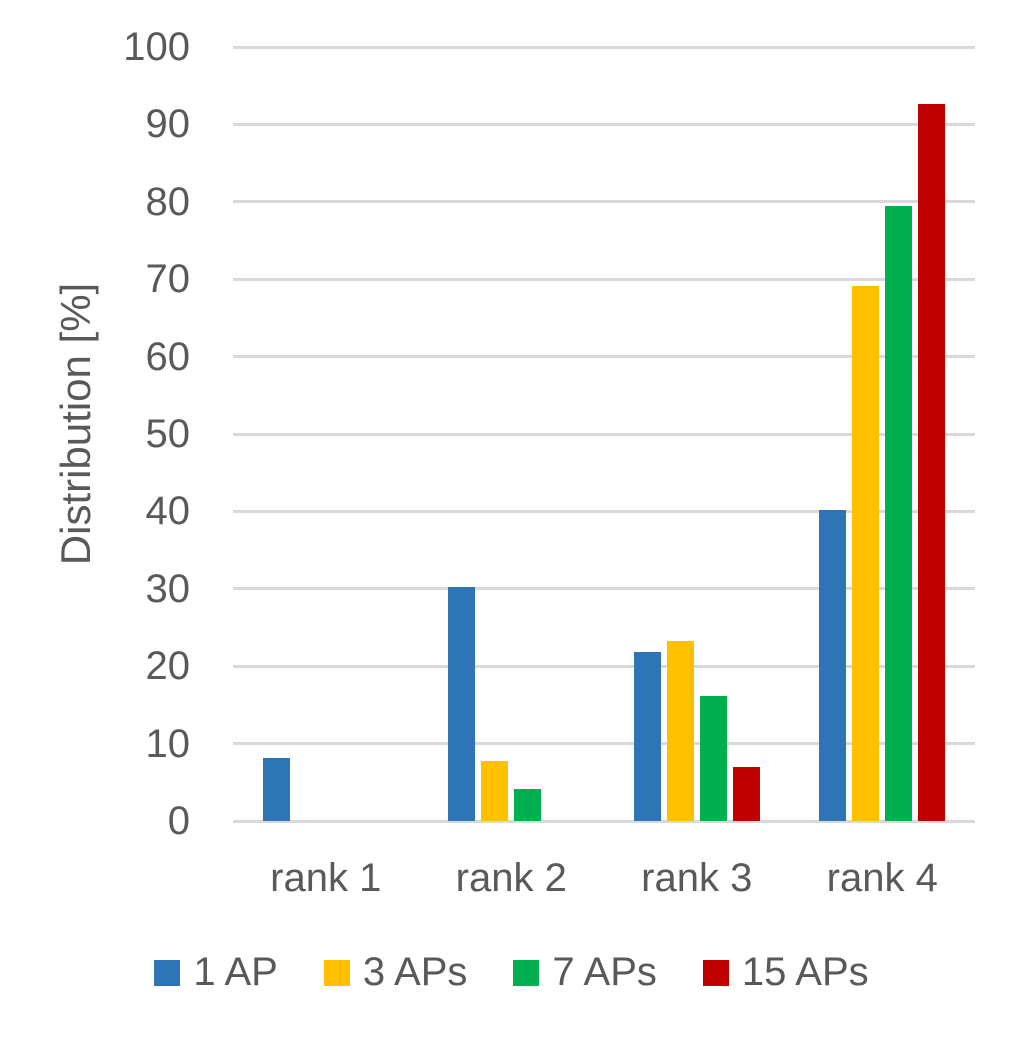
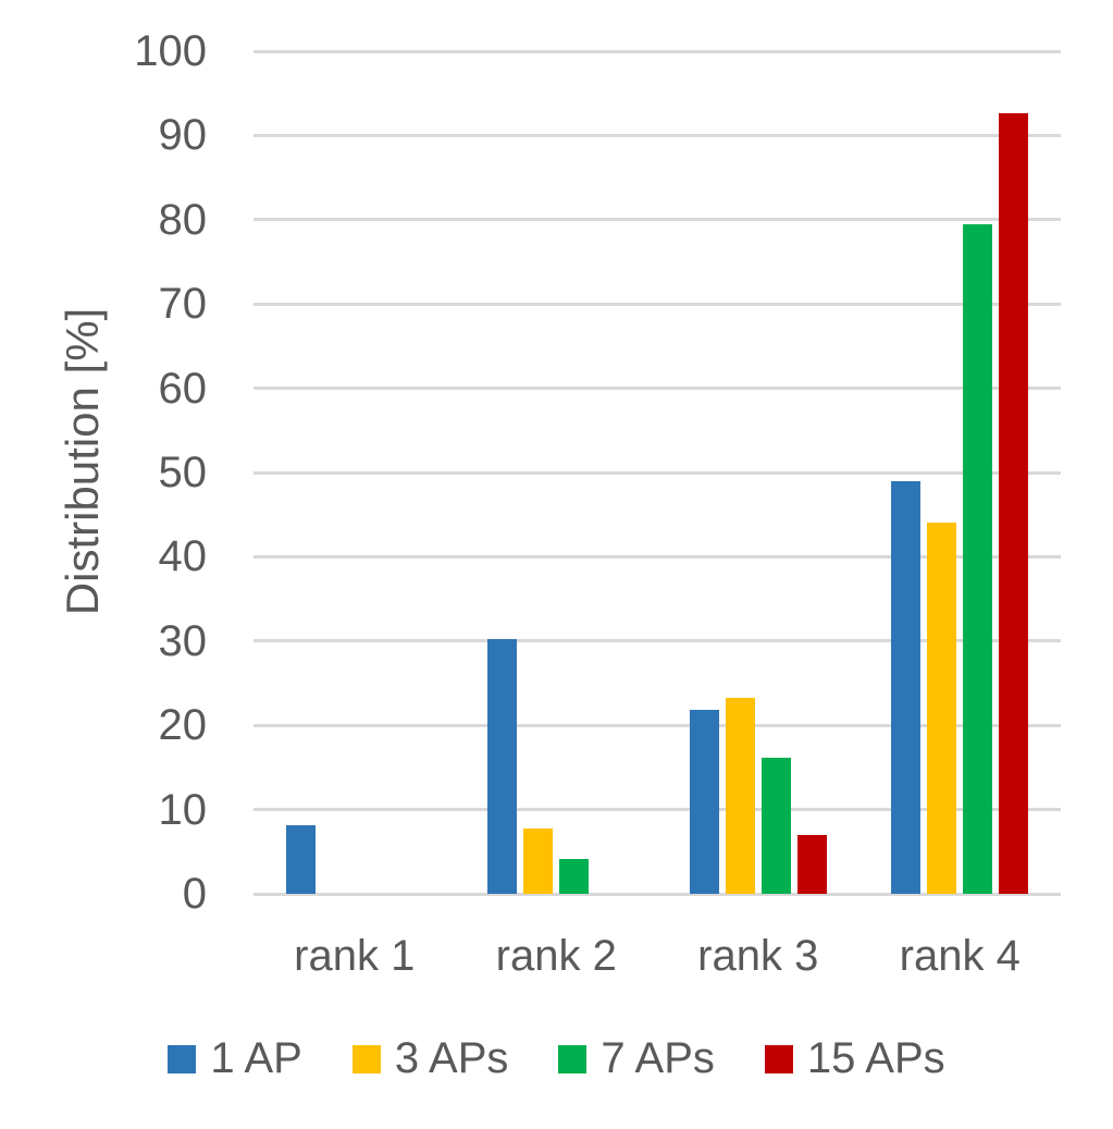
1 AP/rank 4: 40 -> 49
3 APs/rank 4: 69 -> 44
